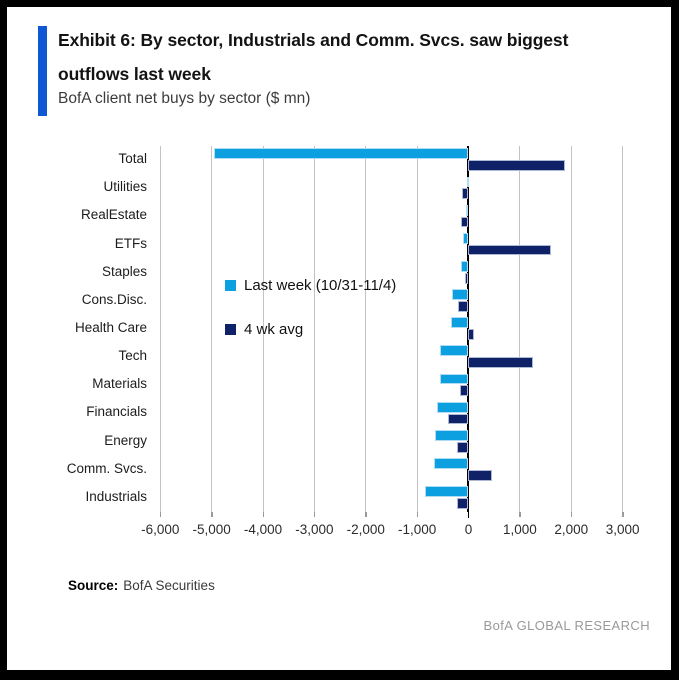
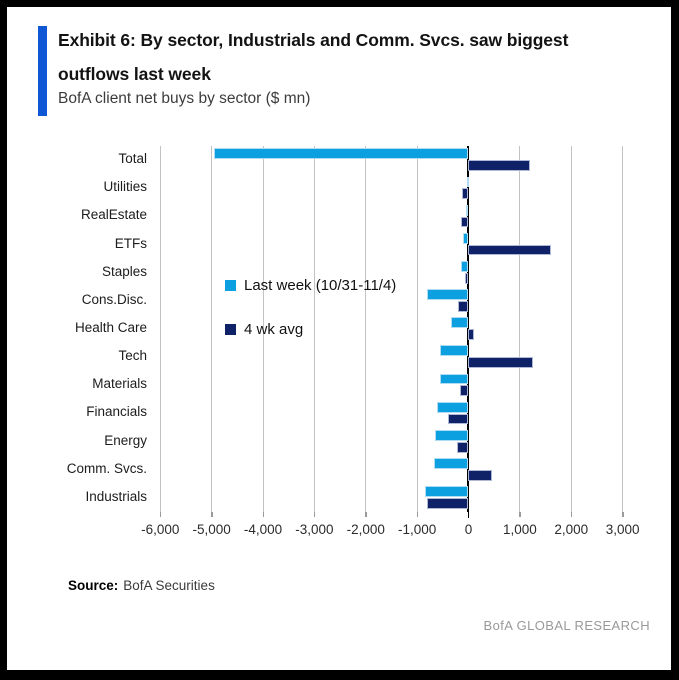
4 wk avg/Total: 1900 -> 1200
Last week (10/31-11/4)/Cons.Disc.: -300 -> -800
4 wk avg/Industrials: -200 -> -800
